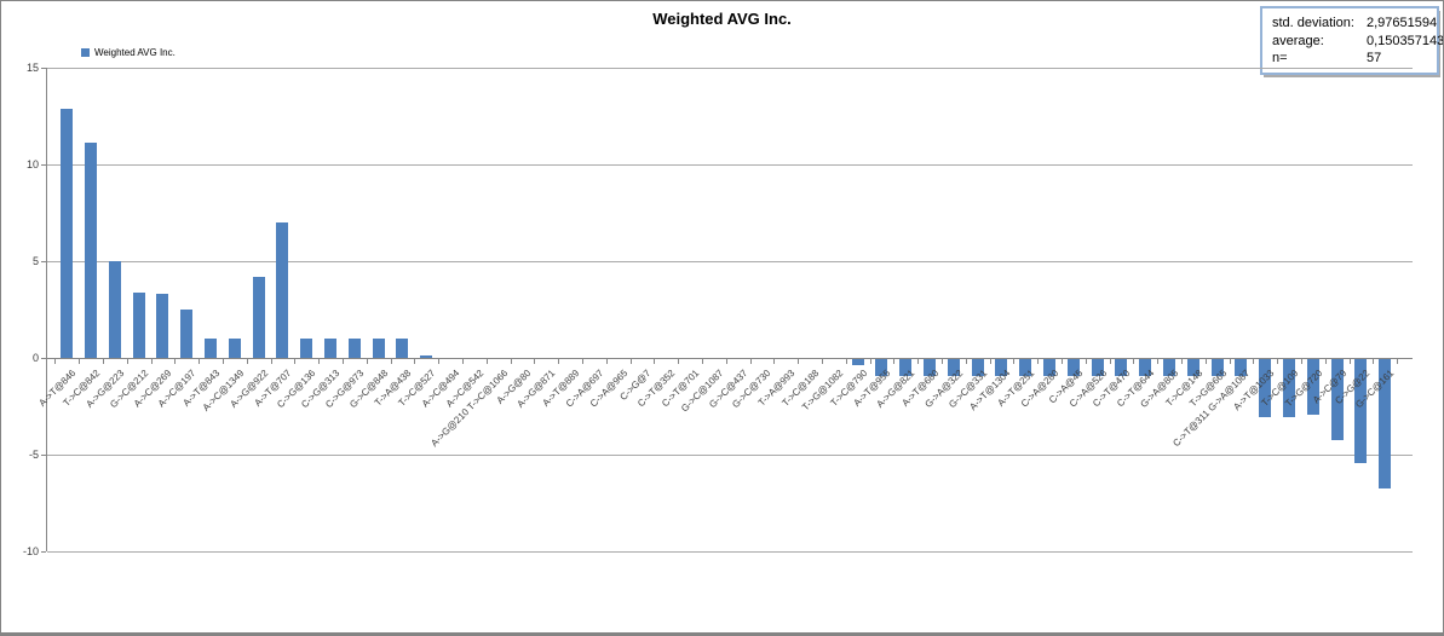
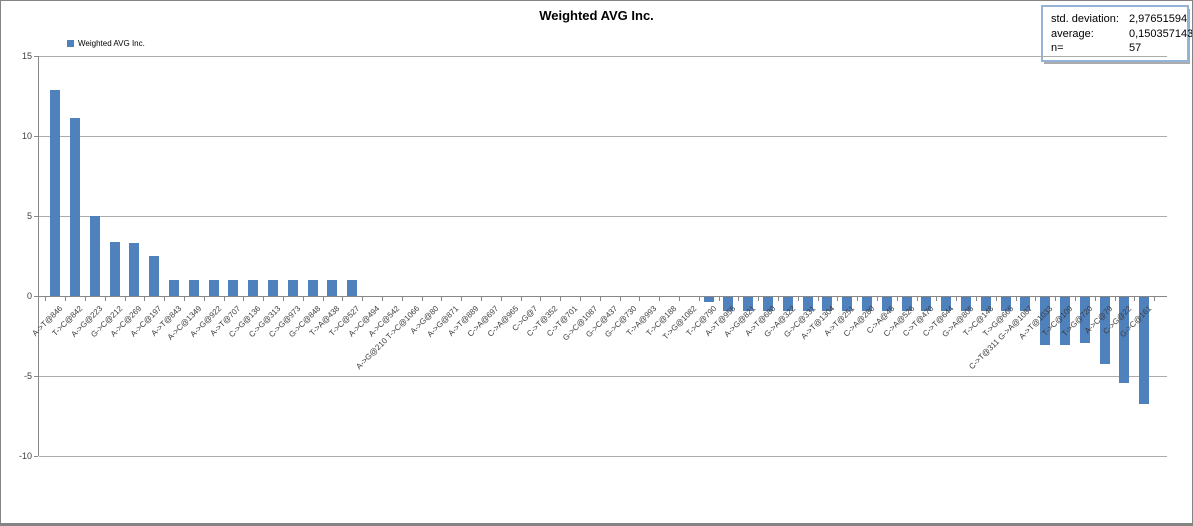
A->G@922: 4.2 -> 1.0
A->T@707: 7.0 -> 1.0
T->C@527: 0.1 -> 1.0
